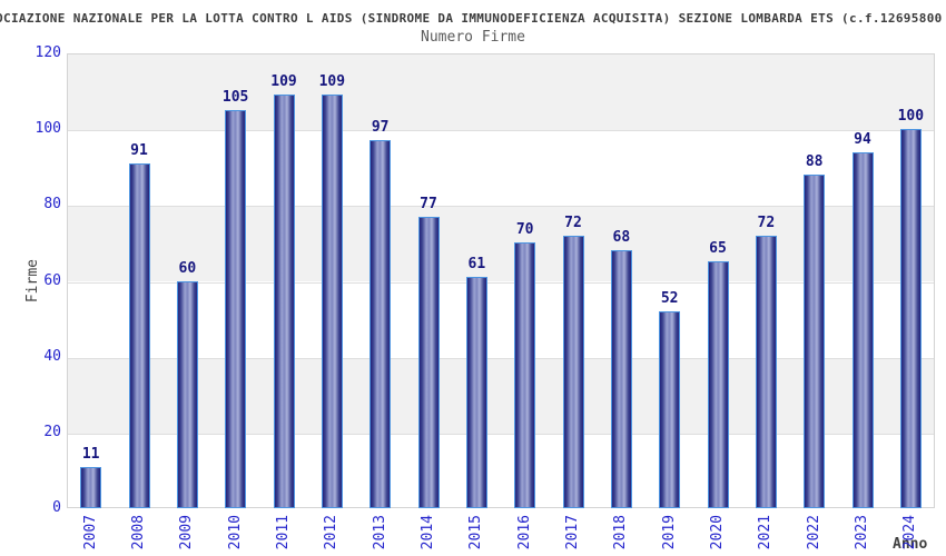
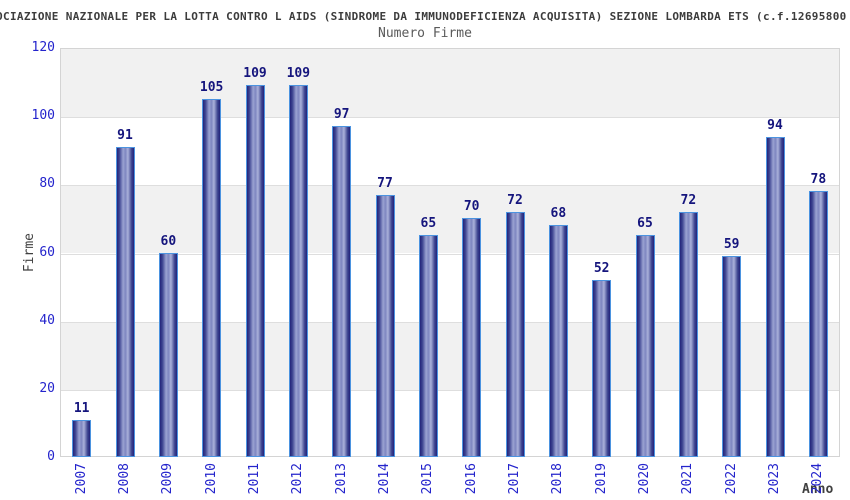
2015: 61 -> 65
2022: 88 -> 59
2024: 100 -> 78
